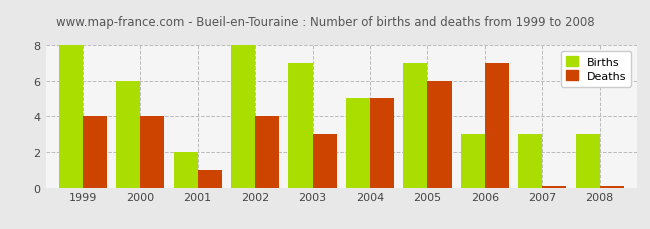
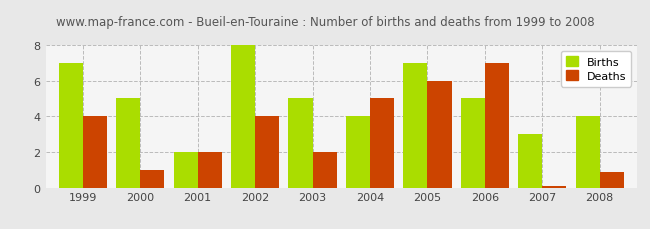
Births/1999: 8 -> 7
Births/2000: 6 -> 5
Deaths/2000: 4.0 -> 1.0
Deaths/2001: 1.0 -> 2.0
Births/2003: 7 -> 5
Deaths/2003: 3.0 -> 2.0
Births/2004: 5 -> 4
Births/2006: 3 -> 5
Births/2008: 3 -> 4
Deaths/2008: 0.1 -> 0.9
